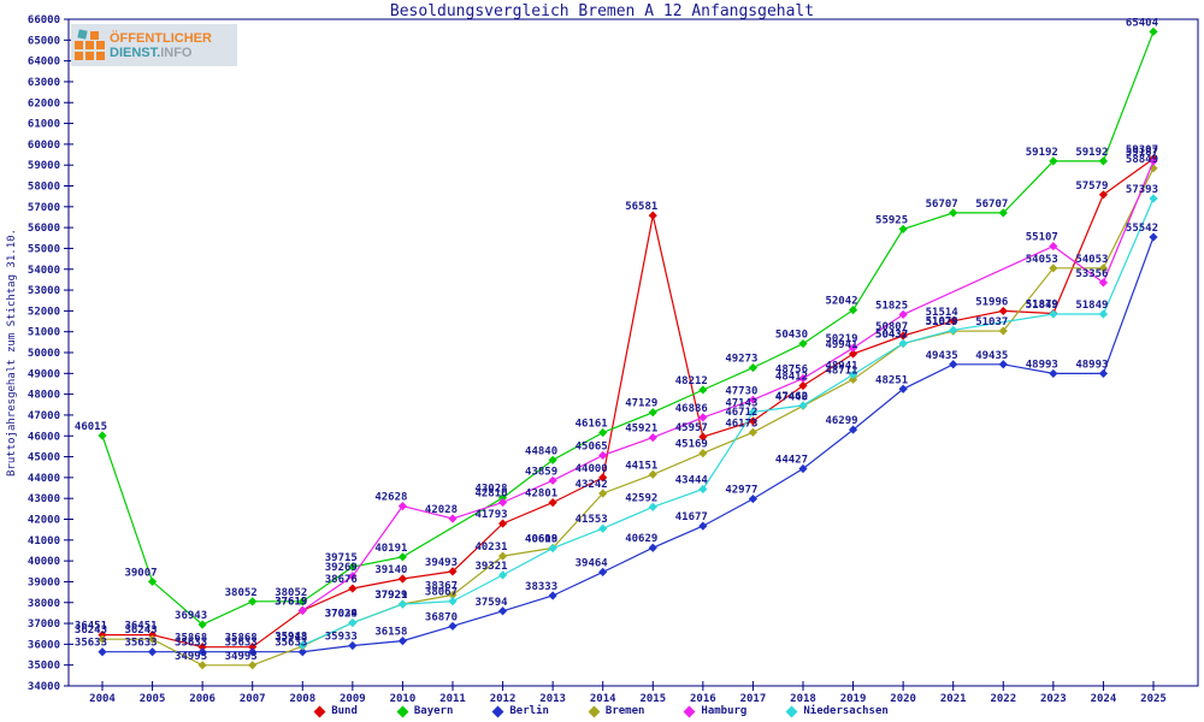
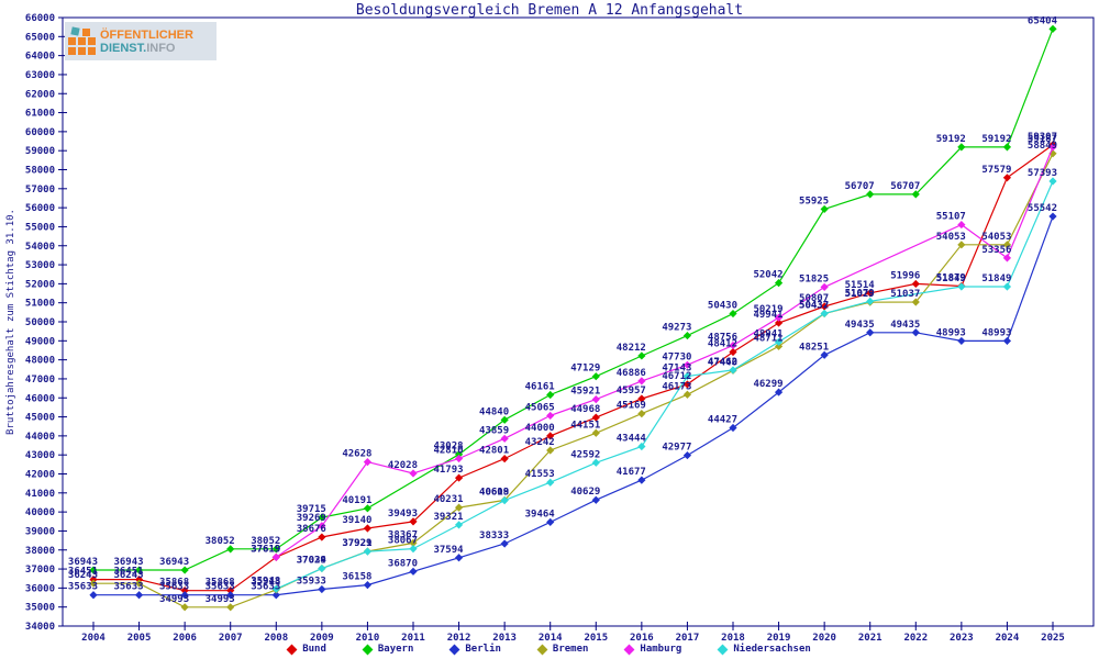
Bayern/2004: 46015 -> 36943
Bayern/2005: 39007 -> 36943
Bund/2015: 56581 -> 44968
